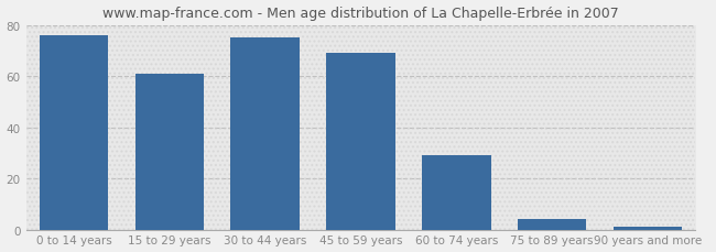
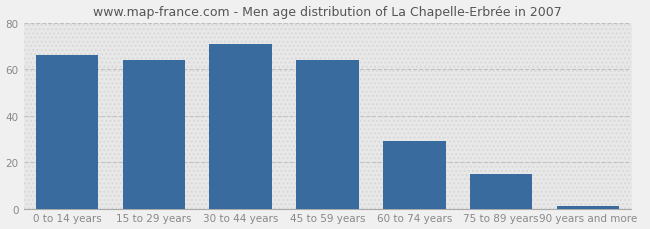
0 to 14 years: 76 -> 66
15 to 29 years: 61 -> 64
30 to 44 years: 75 -> 71
45 to 59 years: 69 -> 64
75 to 89 years: 4 -> 15
